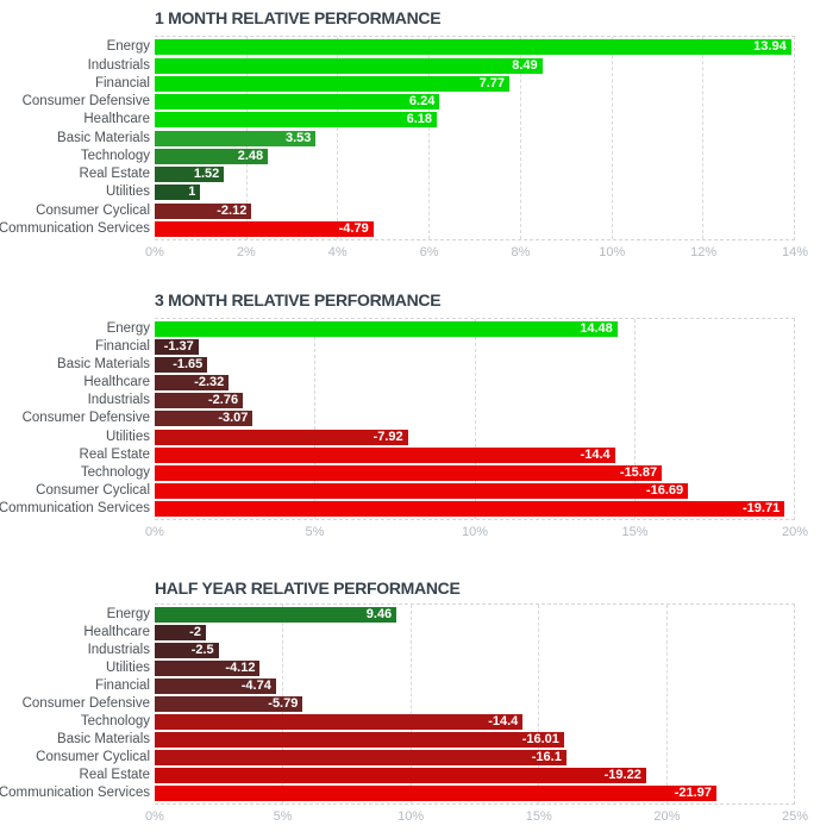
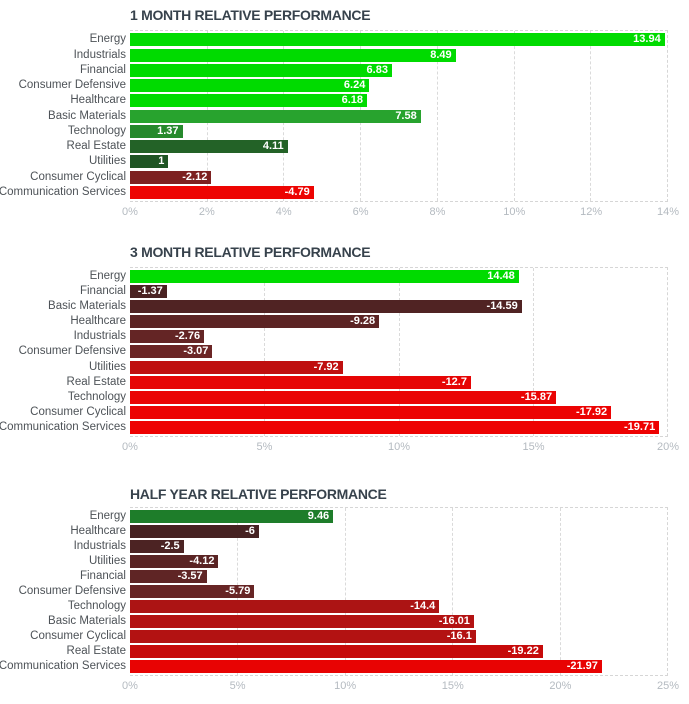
1 MONTH RELATIVE PERFORMANCE/Financial: 7.77 -> 6.83
1 MONTH RELATIVE PERFORMANCE/Basic Materials: 3.53 -> 7.58
1 MONTH RELATIVE PERFORMANCE/Technology: 2.48 -> 1.37
1 MONTH RELATIVE PERFORMANCE/Real Estate: 1.52 -> 4.11
3 MONTH RELATIVE PERFORMANCE/Basic Materials: -1.65 -> -14.59
3 MONTH RELATIVE PERFORMANCE/Healthcare: -2.32 -> -9.28
3 MONTH RELATIVE PERFORMANCE/Real Estate: -14.4 -> -12.7
3 MONTH RELATIVE PERFORMANCE/Consumer Cyclical: -16.69 -> -17.92
HALF YEAR RELATIVE PERFORMANCE/Healthcare: -2 -> -6
HALF YEAR RELATIVE PERFORMANCE/Financial: -4.74 -> -3.57
